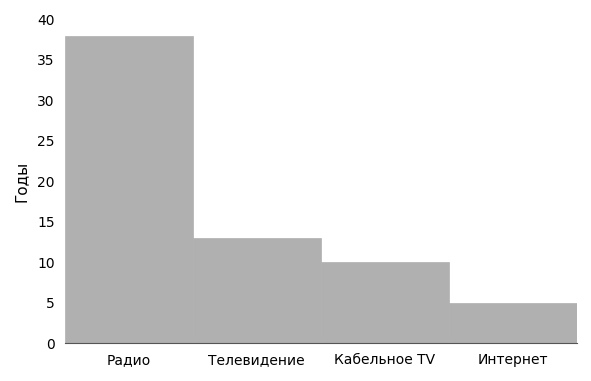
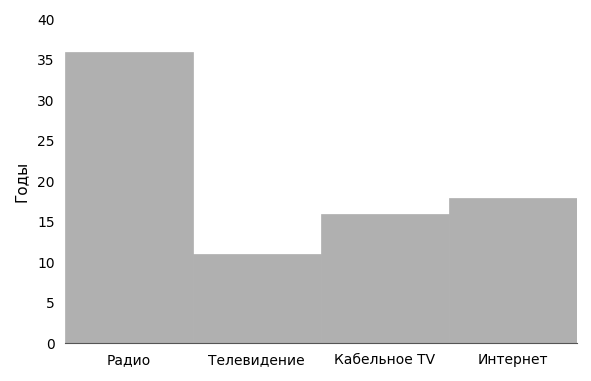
Радио: 38 -> 36
Телевидение: 13 -> 11
Кабельное TV: 10 -> 16
Интернет: 5 -> 18
